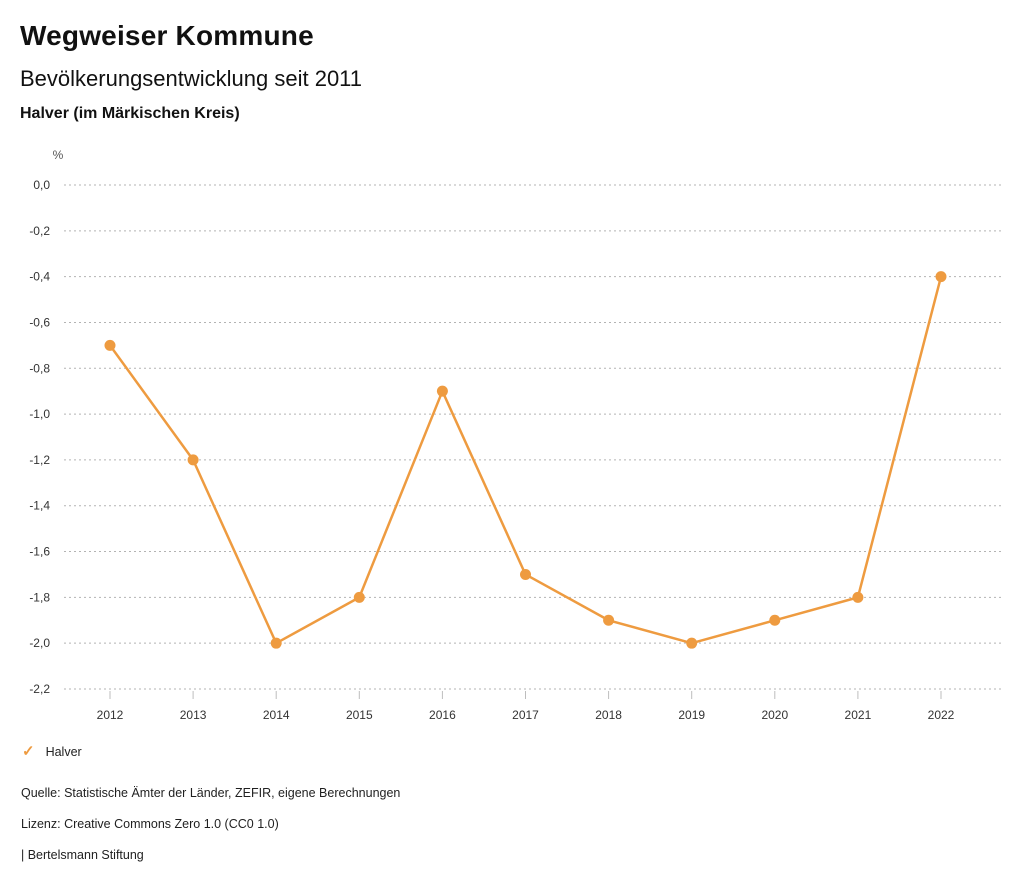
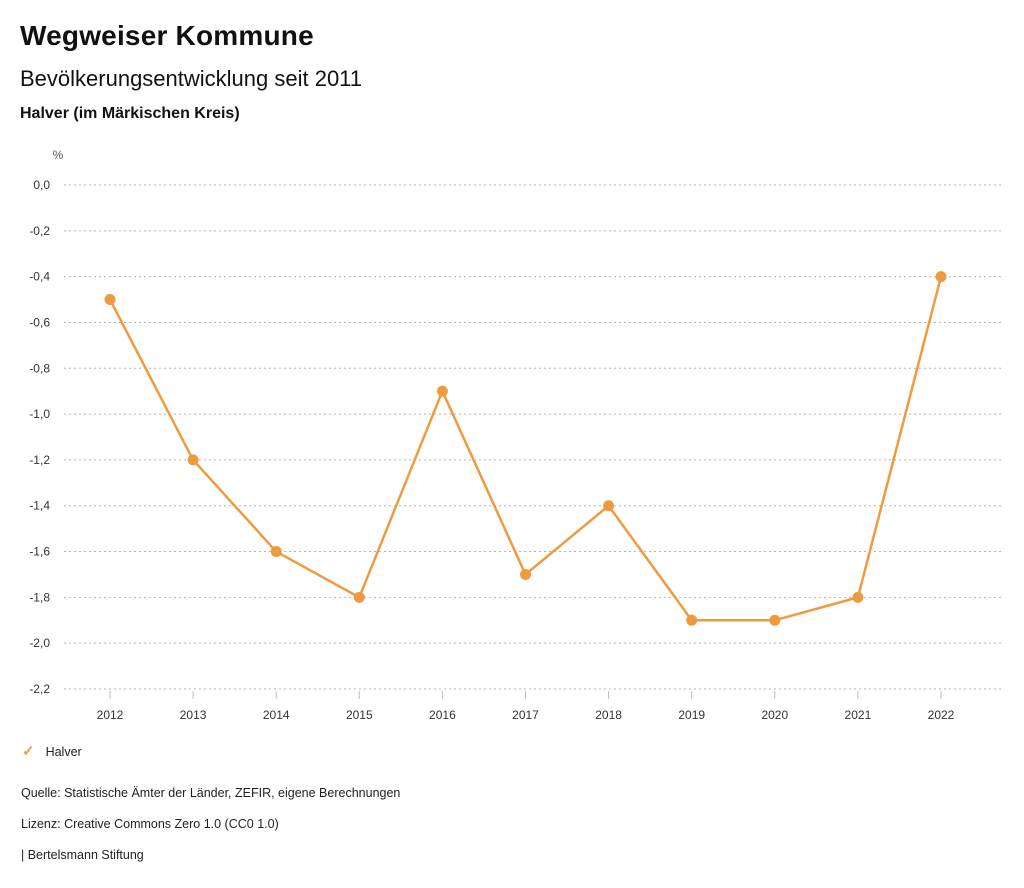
2012: -0,7 -> -0,5
2014: -2,0 -> -1,6
2018: -1,9 -> -1,4
2019: -2,0 -> -1,9
